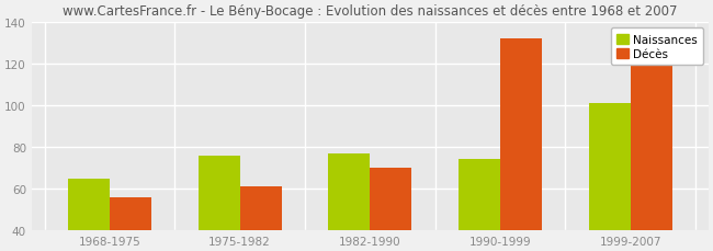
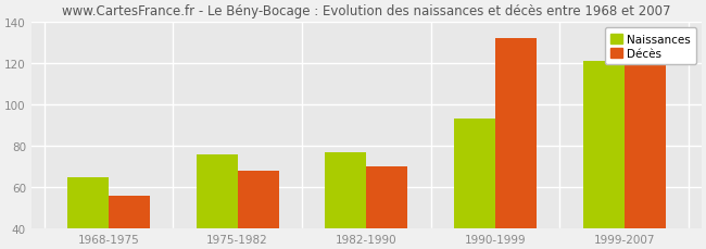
Décès/1975-1982: 61 -> 68
Naissances/1990-1999: 74 -> 93
Naissances/1999-2007: 101 -> 121
